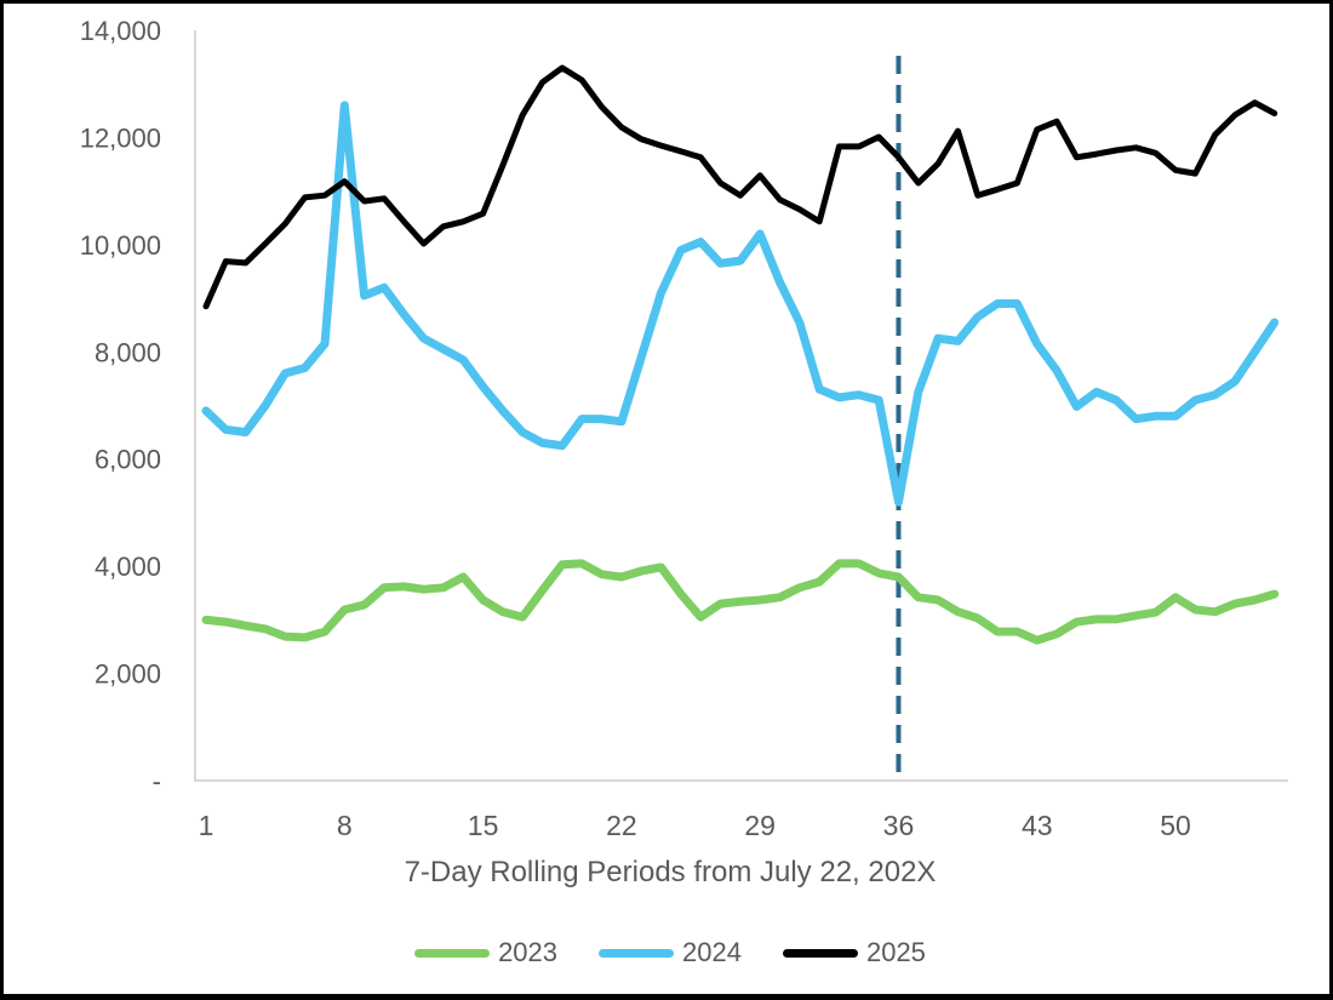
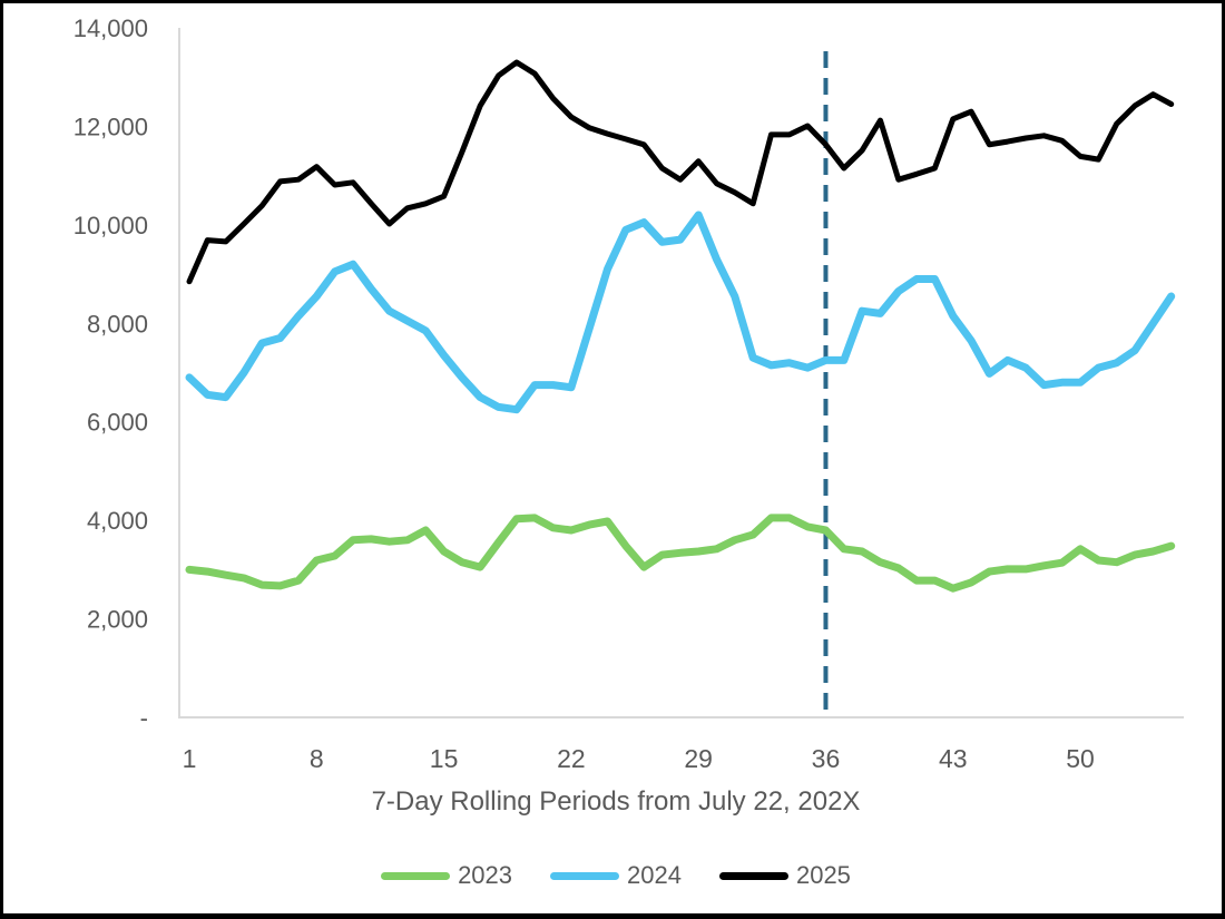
2024/8: 12600 -> 8600
2024/36: 5200 -> 7200
